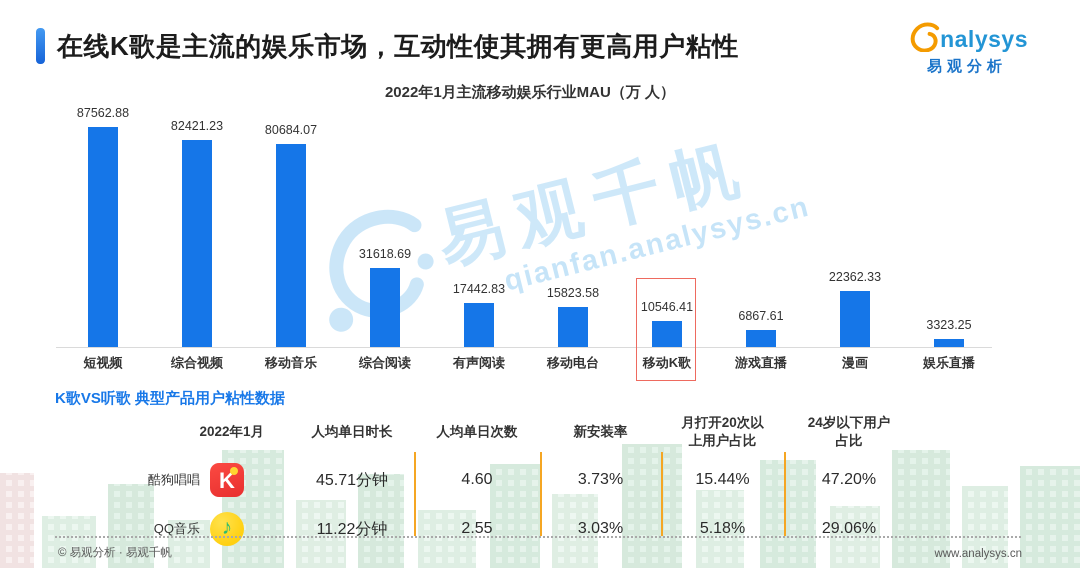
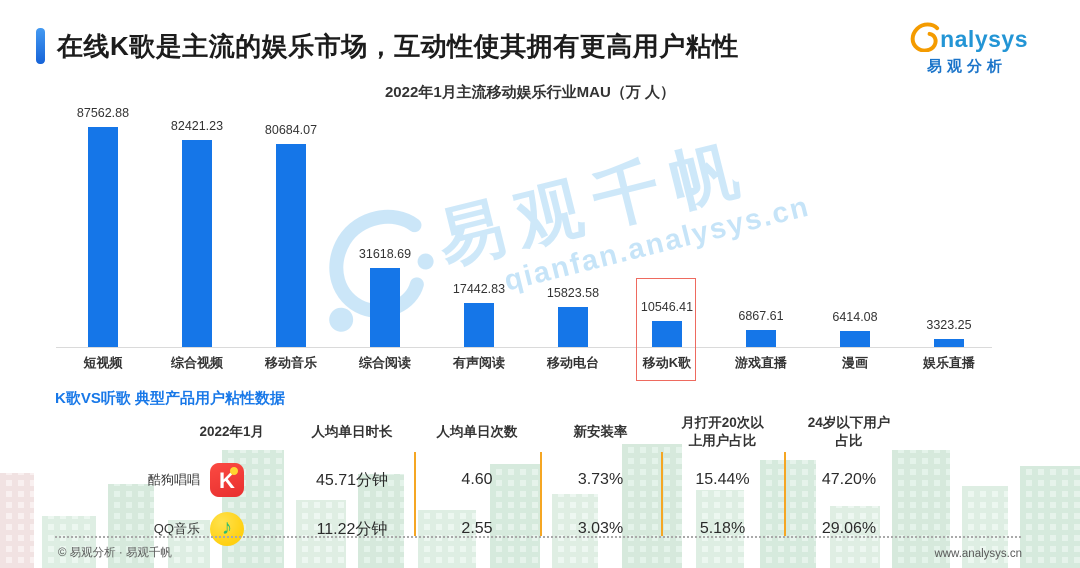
漫画: 22362.33 -> 6414.08
